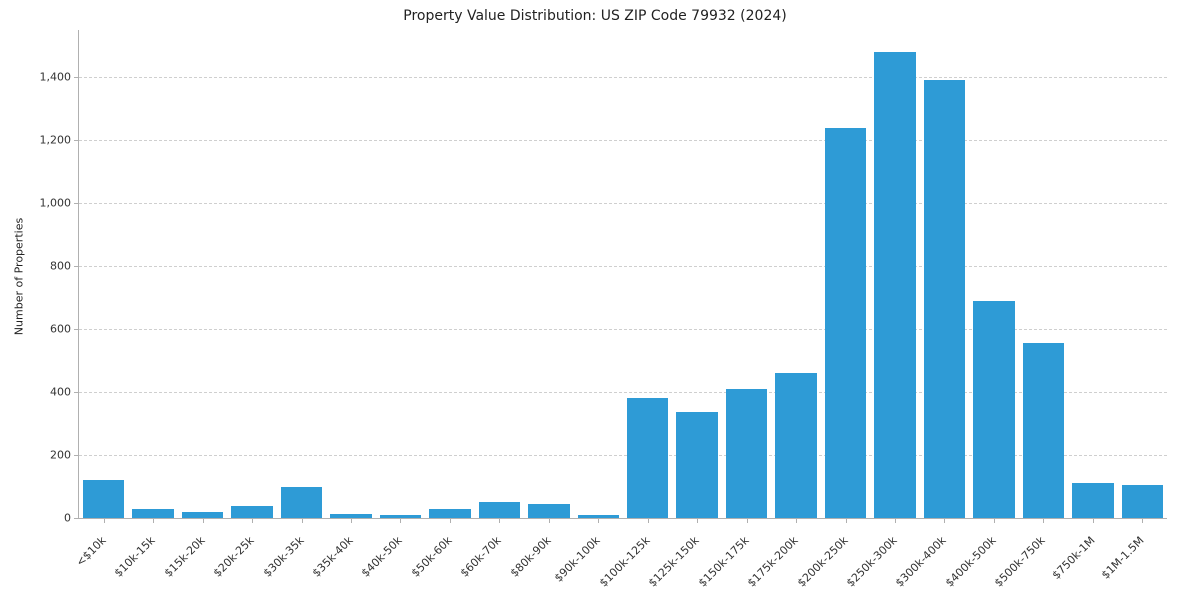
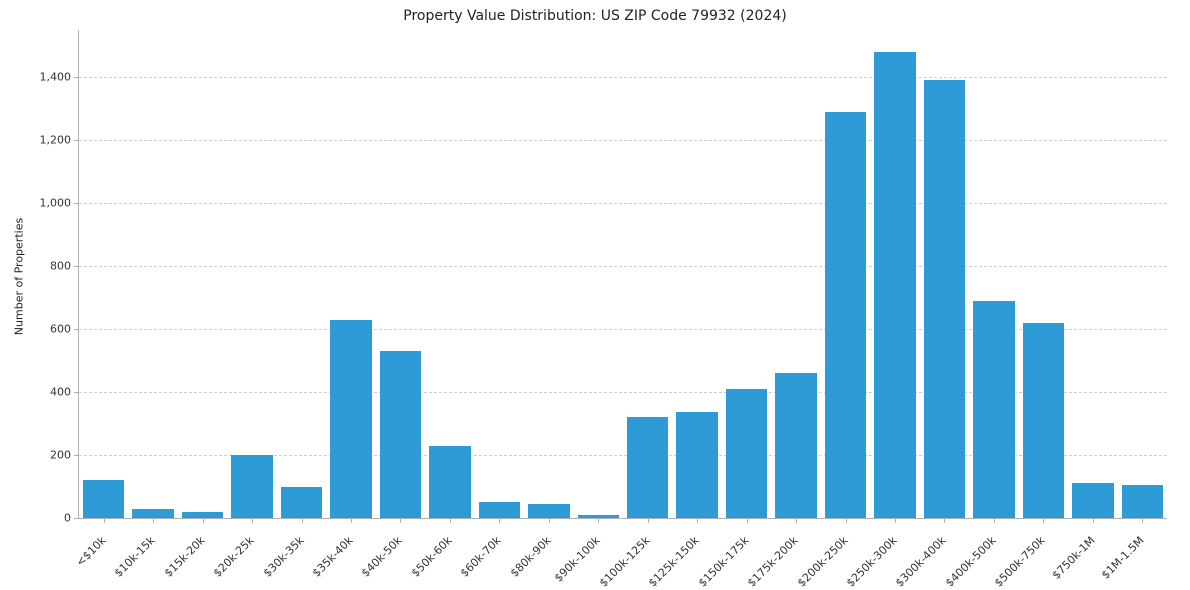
$20k-25k: 40 -> 200
$35k-40k: 10 -> 630
$40k-50k: 10 -> 530
$50k-60k: 30 -> 230
$100k-125k: 380 -> 320
$200k-250k: 1240 -> 1290
$500k-750k: 560 -> 620
